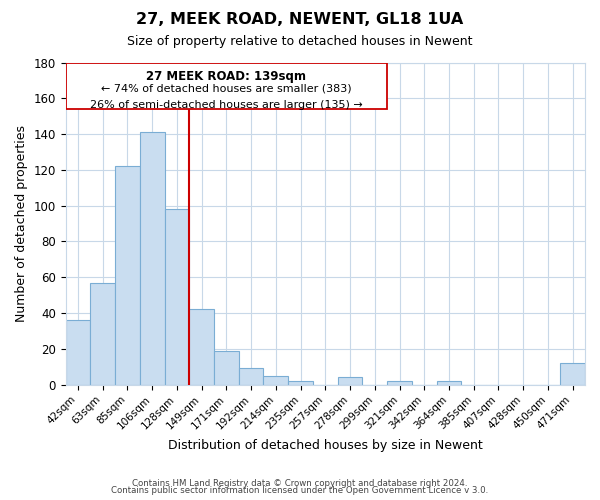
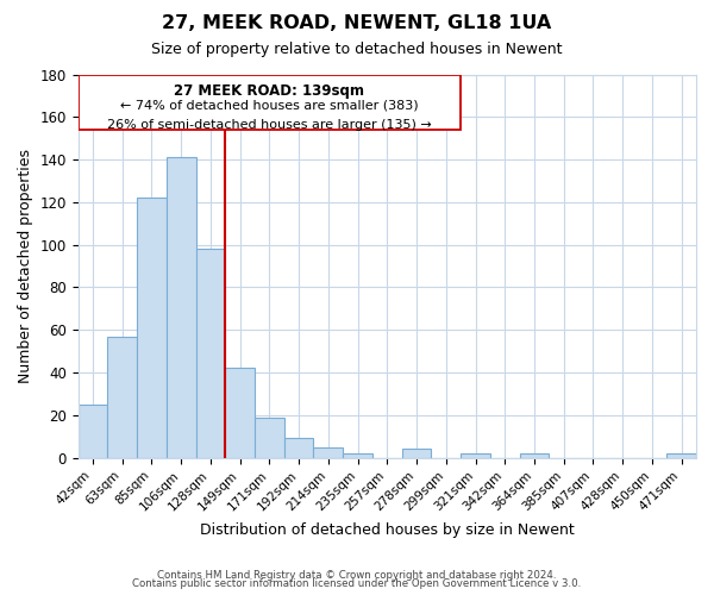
42sqm: 36 -> 25
471sqm: 12 -> 2
